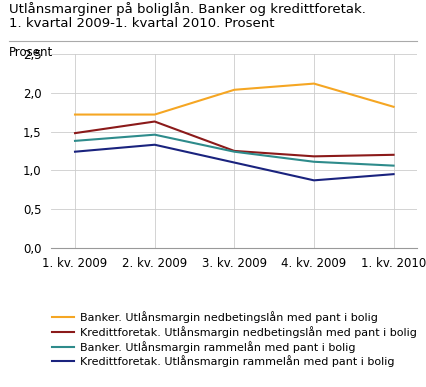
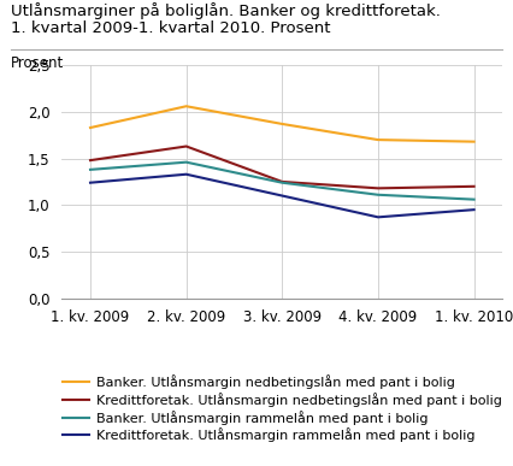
Banker. Utlånsmargin nedbetingslån med pant i bolig/1. kv. 2009: 1,72 -> 1,83
Banker. Utlånsmargin nedbetingslån med pant i bolig/2. kv. 2009: 1,72 -> 2,06
Banker. Utlånsmargin nedbetingslån med pant i bolig/3. kv. 2009: 2,04 -> 1,87
Banker. Utlånsmargin nedbetingslån med pant i bolig/4. kv. 2009: 2,12 -> 1,70
Banker. Utlånsmargin nedbetingslån med pant i bolig/1. kv. 2010: 1,82 -> 1,68
